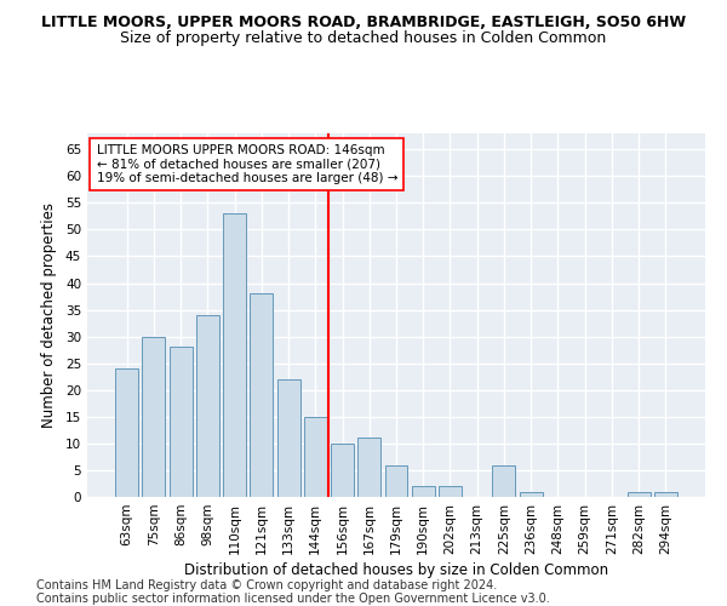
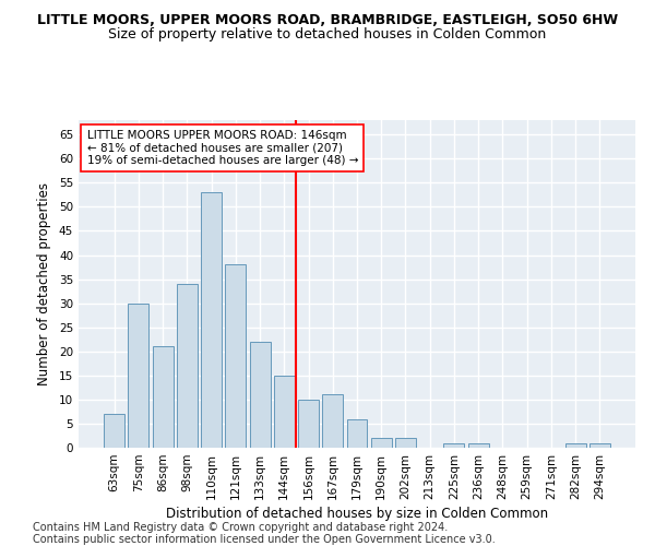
63sqm: 24 -> 7
86sqm: 28 -> 21
225sqm: 6 -> 1
